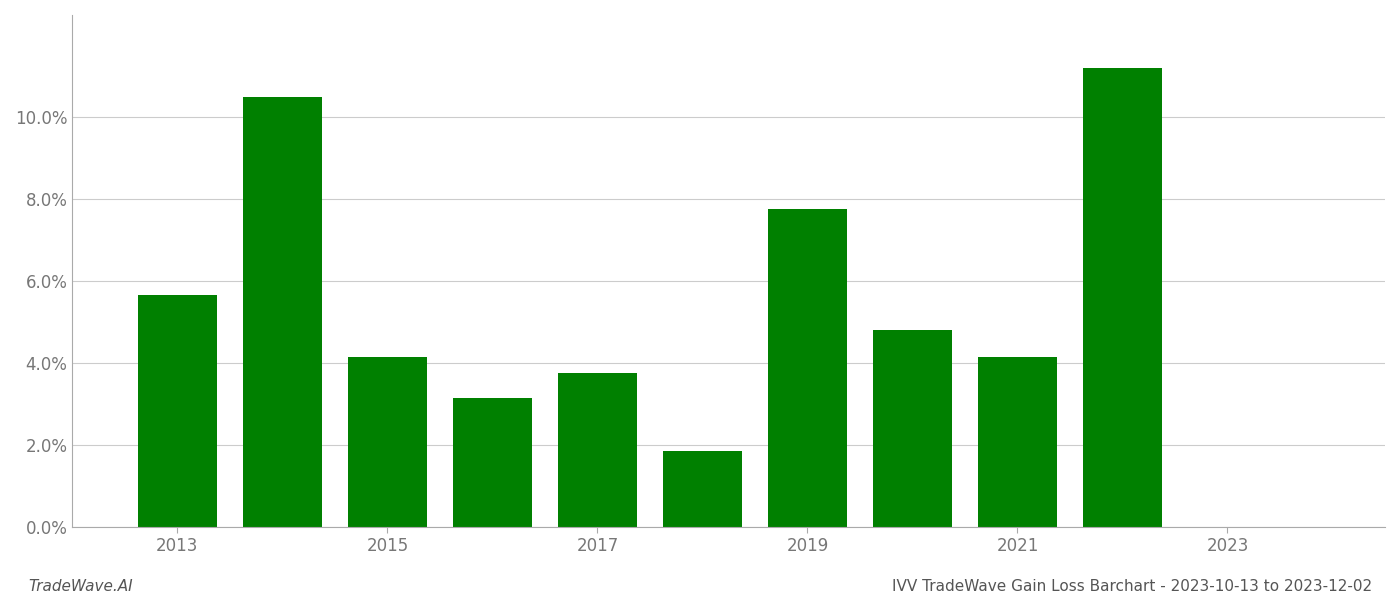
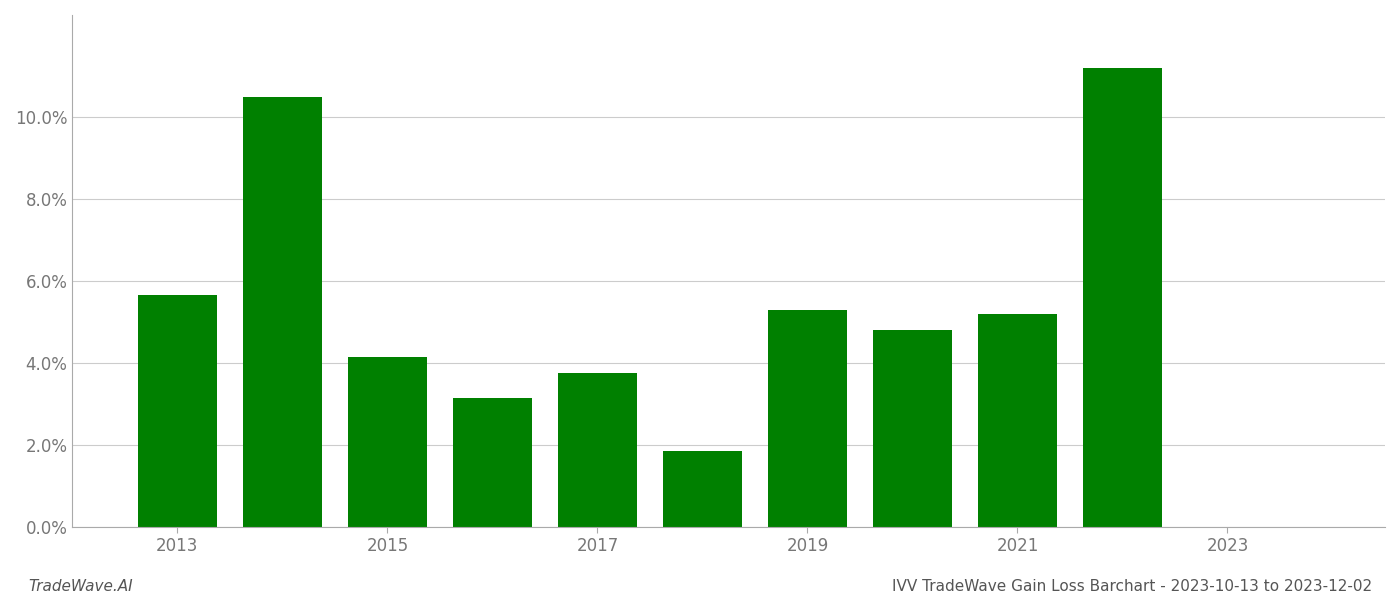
2019: 7.75% -> 5.30%
2021: 4.15% -> 5.20%
